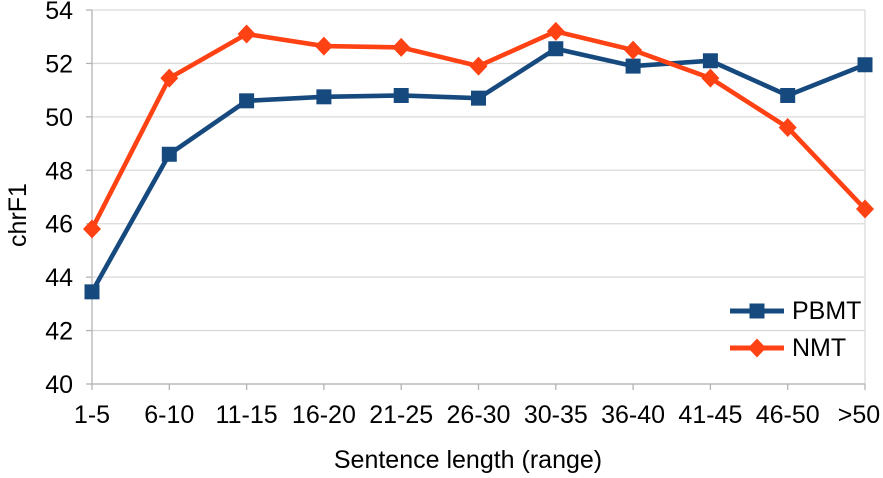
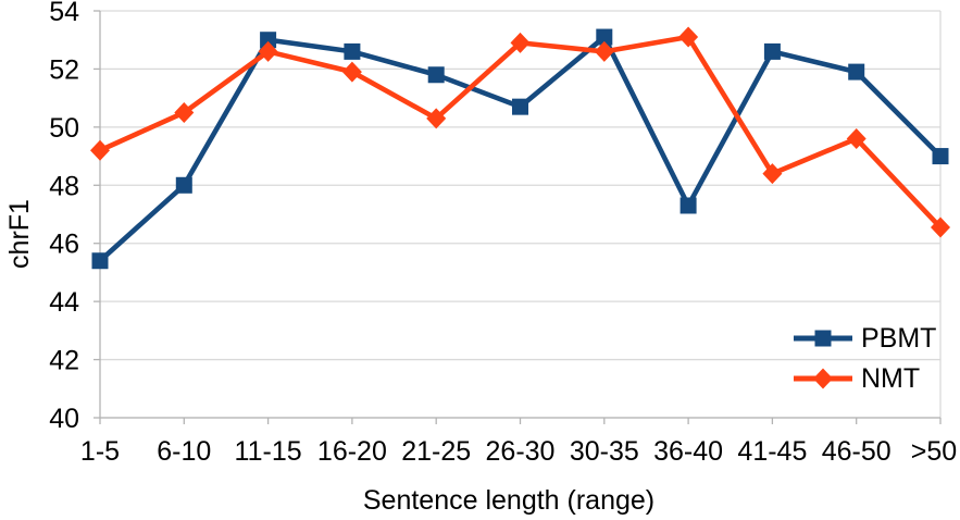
PBMT/1-5: 43.5 -> 45.4
NMT/1-5: 45.8 -> 49.2
PBMT/6-10: 48.6 -> 48.0
NMT/6-10: 51.5 -> 50.5
PBMT/11-15: 50.6 -> 53.0
NMT/11-15: 53.1 -> 52.6
PBMT/16-20: 50.8 -> 52.6
NMT/16-20: 52.6 -> 51.9
PBMT/21-25: 50.8 -> 51.8
NMT/21-25: 52.6 -> 50.3
NMT/26-30: 51.9 -> 52.9
PBMT/30-35: 52.5 -> 53.1
NMT/30-35: 53.2 -> 52.6
PBMT/36-40: 51.9 -> 47.3
NMT/36-40: 52.5 -> 53.1
PBMT/41-45: 52.1 -> 52.6
NMT/41-45: 51.5 -> 48.4
PBMT/46-50: 50.8 -> 51.9
PBMT/>50: 52.0 -> 49.0
